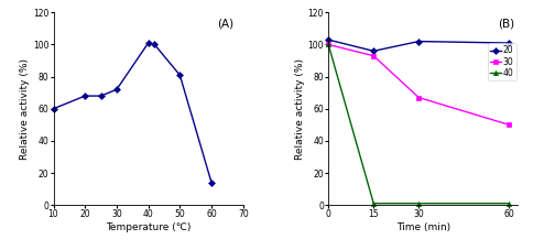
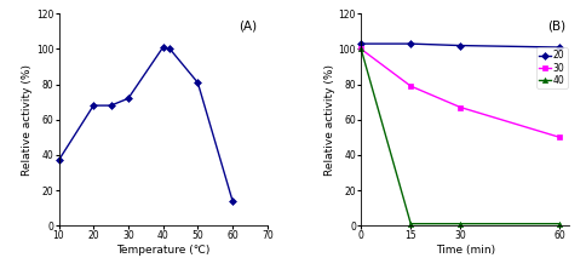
10: 60 -> 37
20/15: 96 -> 103
30/15: 93 -> 79
